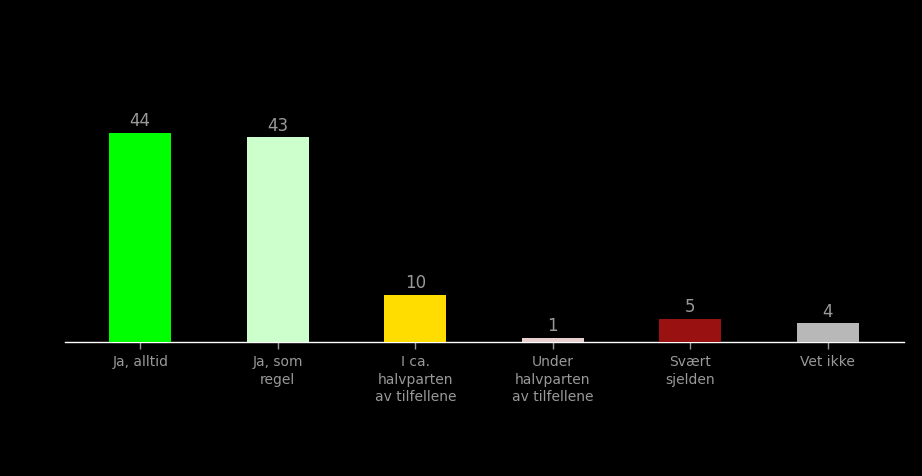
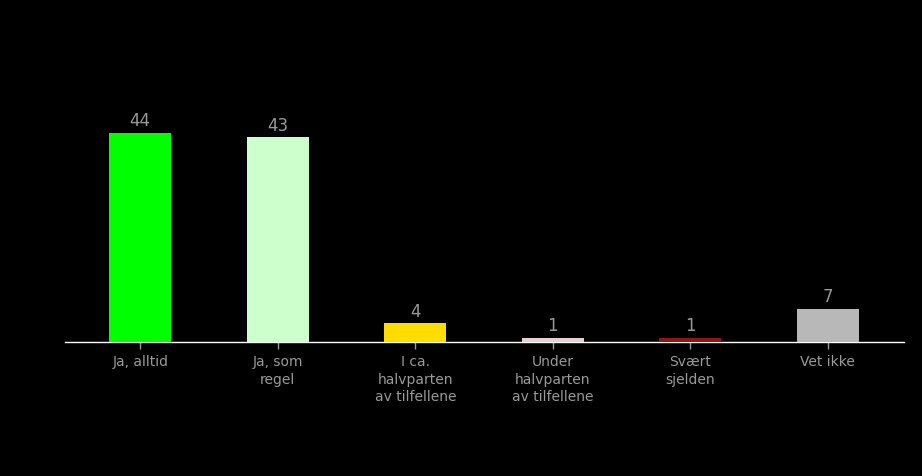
I ca. halvparten av tilfellene: 10 -> 4
Svært sjelden: 5 -> 1
Vet ikke: 4 -> 7
